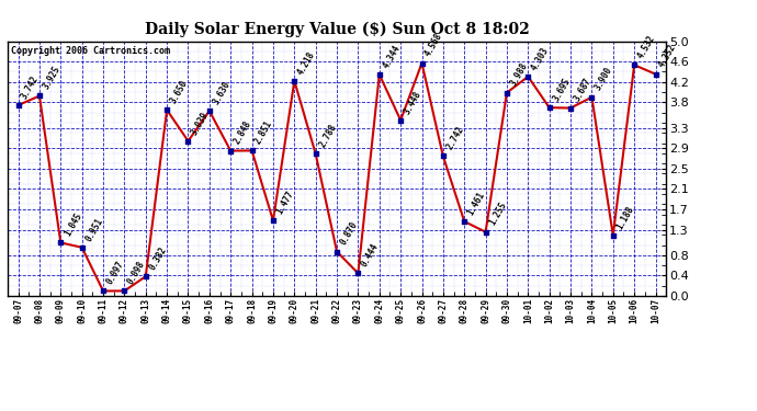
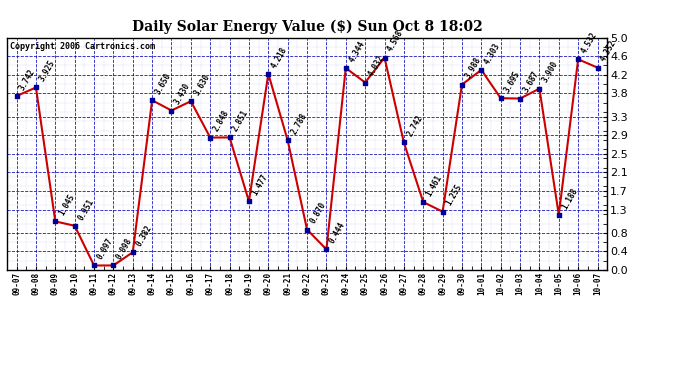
09-15: 3.039 -> 3.430
09-25: 3.448 -> 4.032
